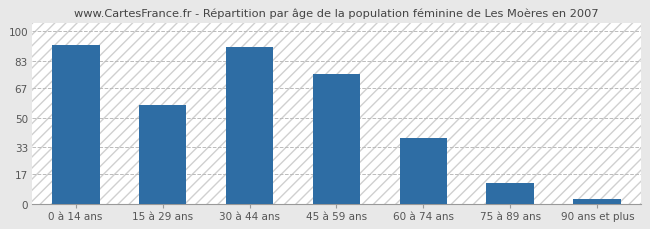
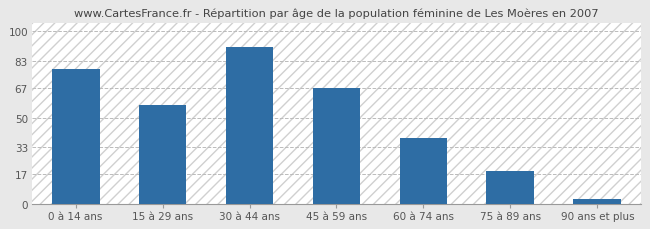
0 à 14 ans: 92 -> 78
45 à 59 ans: 75 -> 67
75 à 89 ans: 12 -> 19
